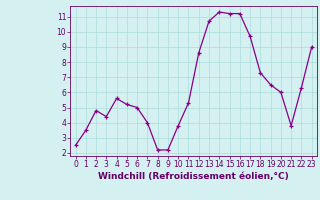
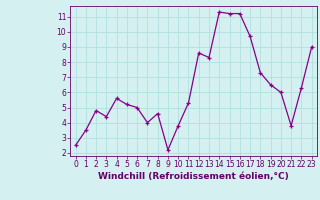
8: 2.2 -> 4.6
13: 10.7 -> 8.3
